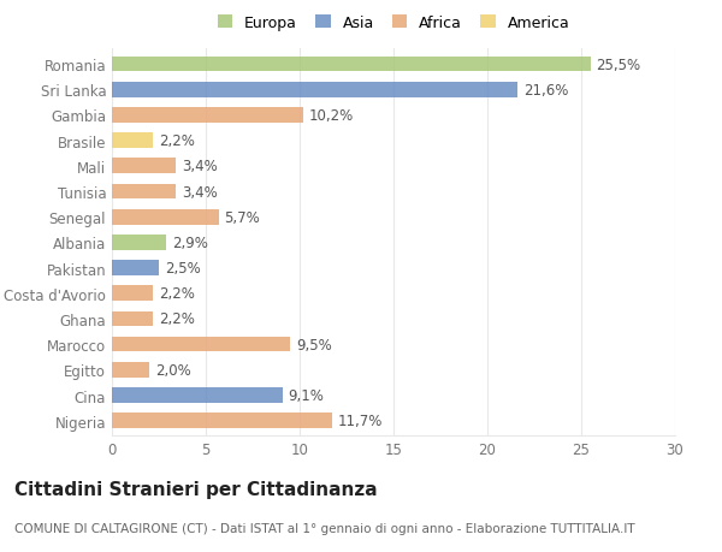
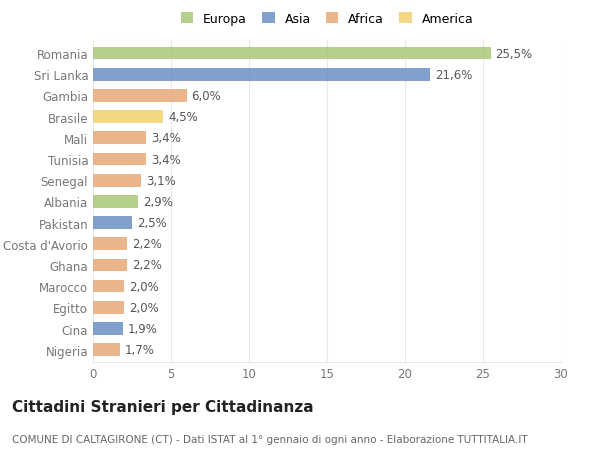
Gambia: 10,2% -> 6,0%
Brasile: 2,2% -> 4,5%
Senegal: 5,7% -> 3,1%
Marocco: 9,5% -> 2,0%
Cina: 9,1% -> 1,9%
Nigeria: 11,7% -> 1,7%
